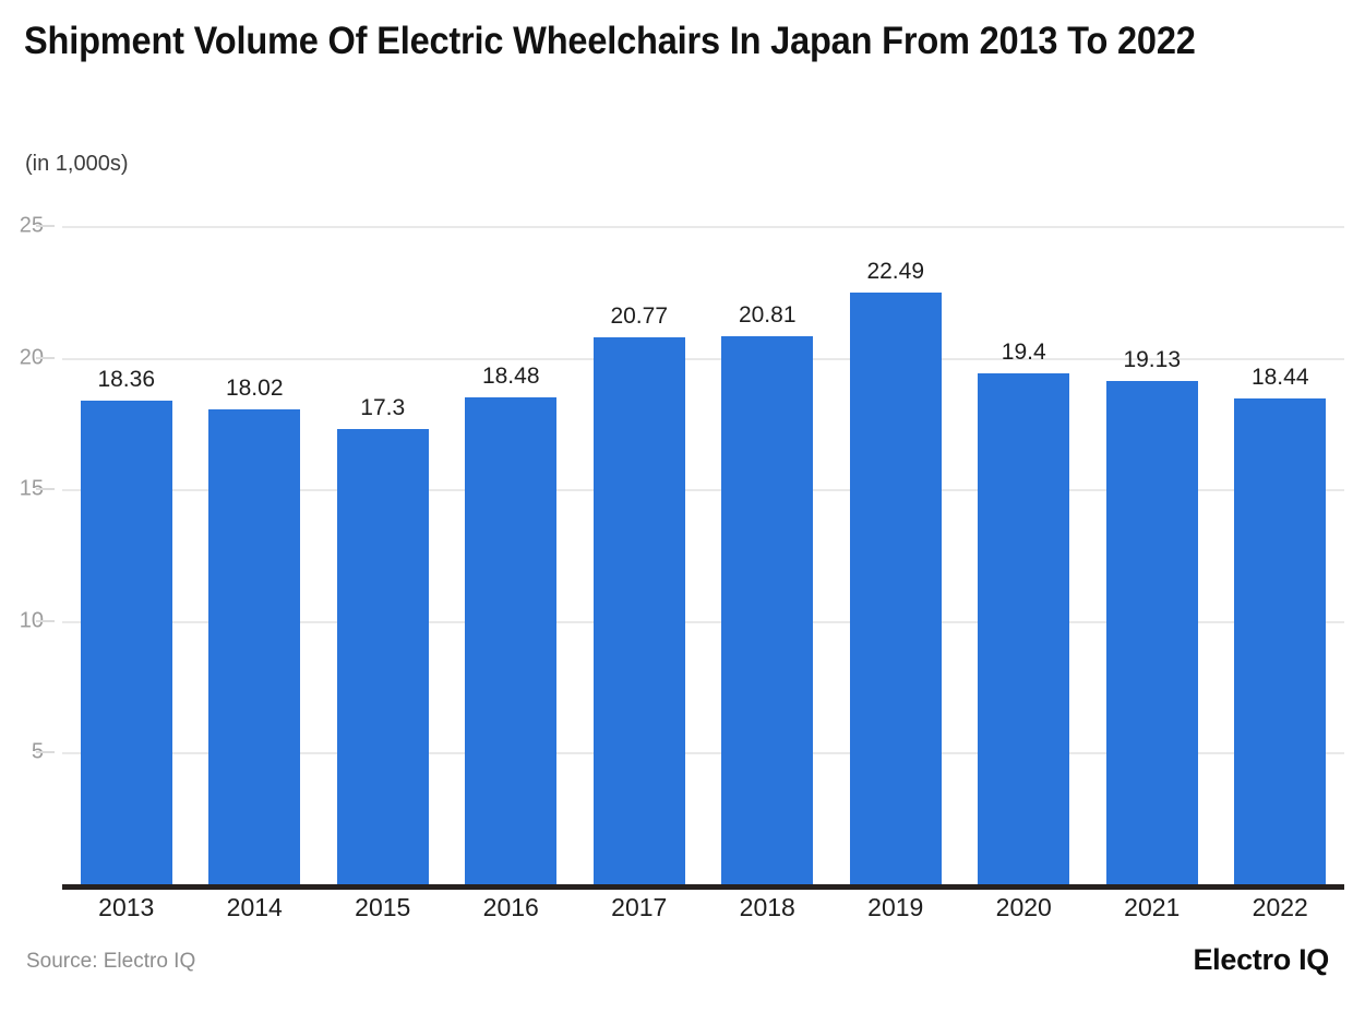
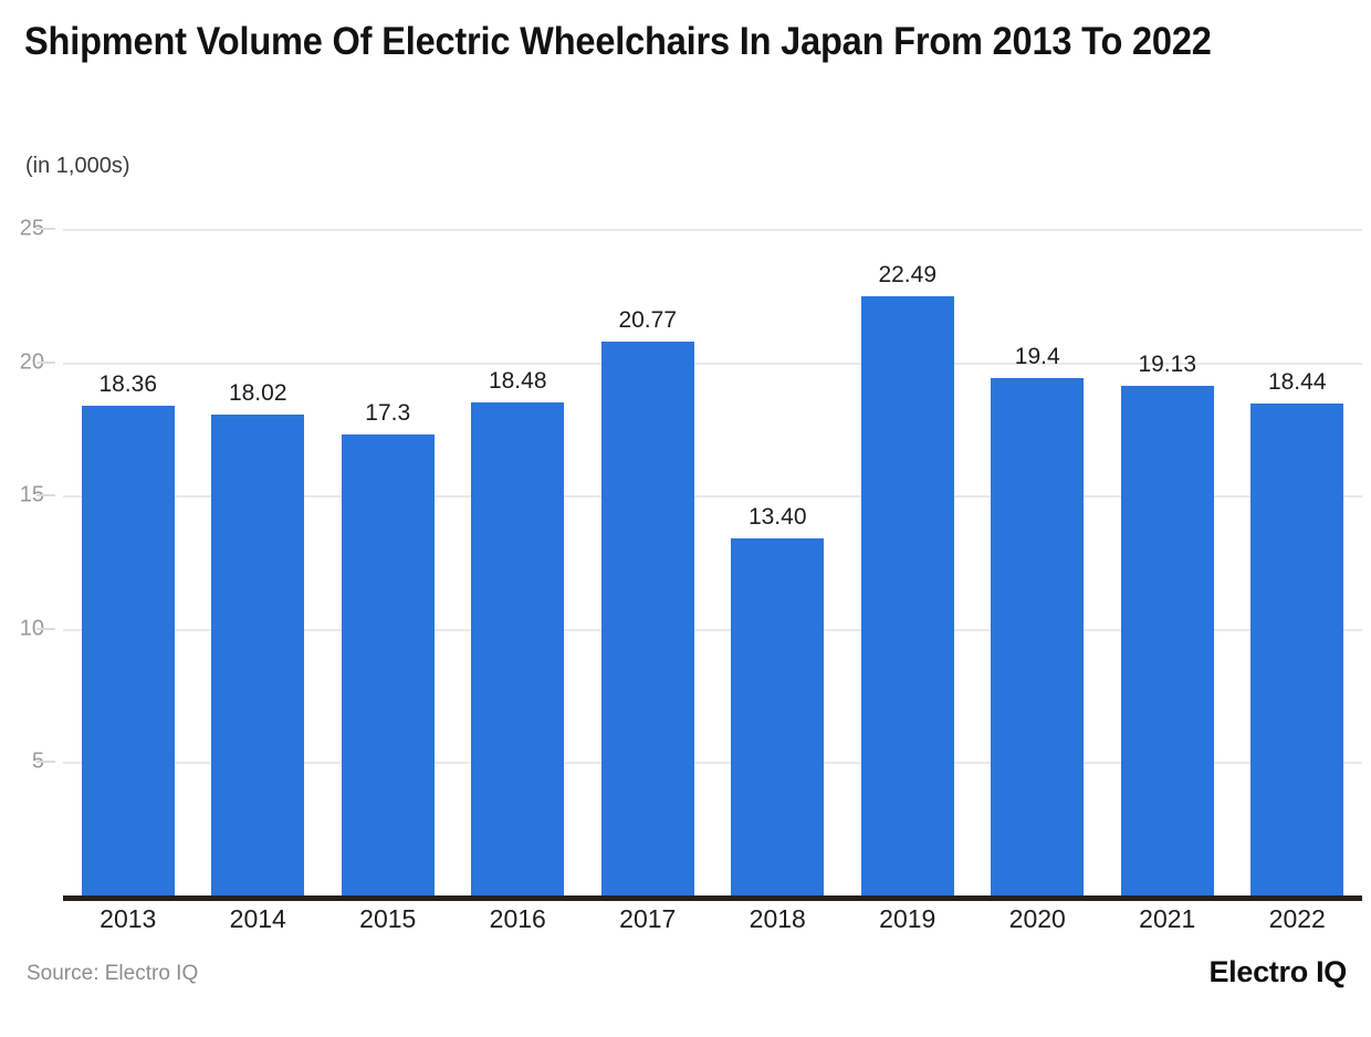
2018: 20.81 -> 13.40
